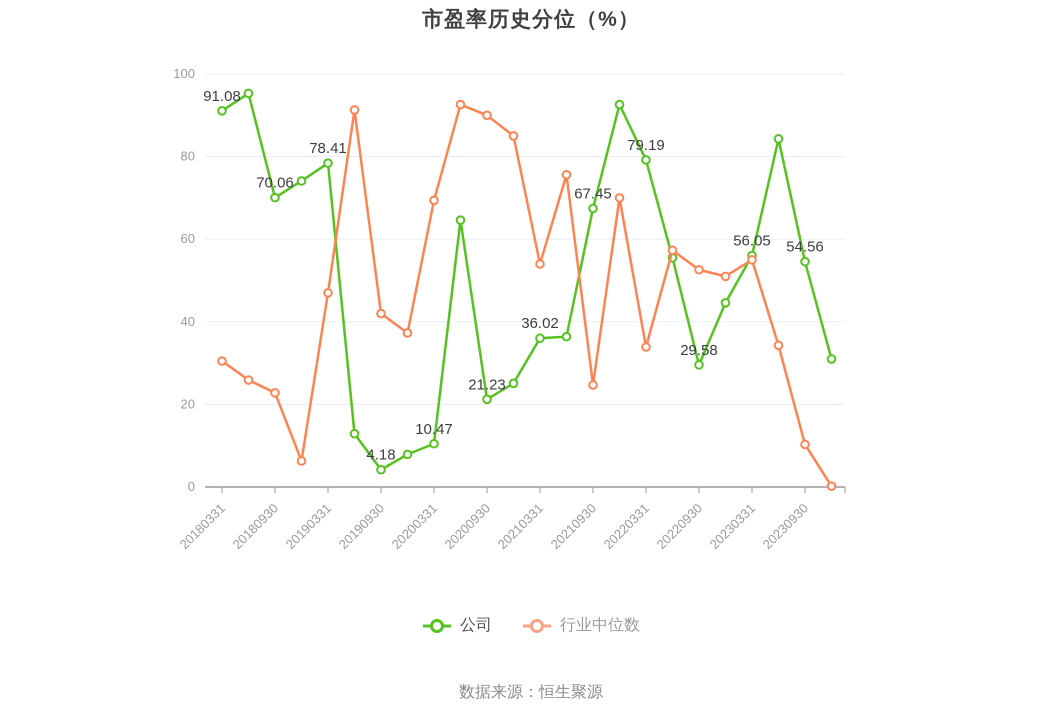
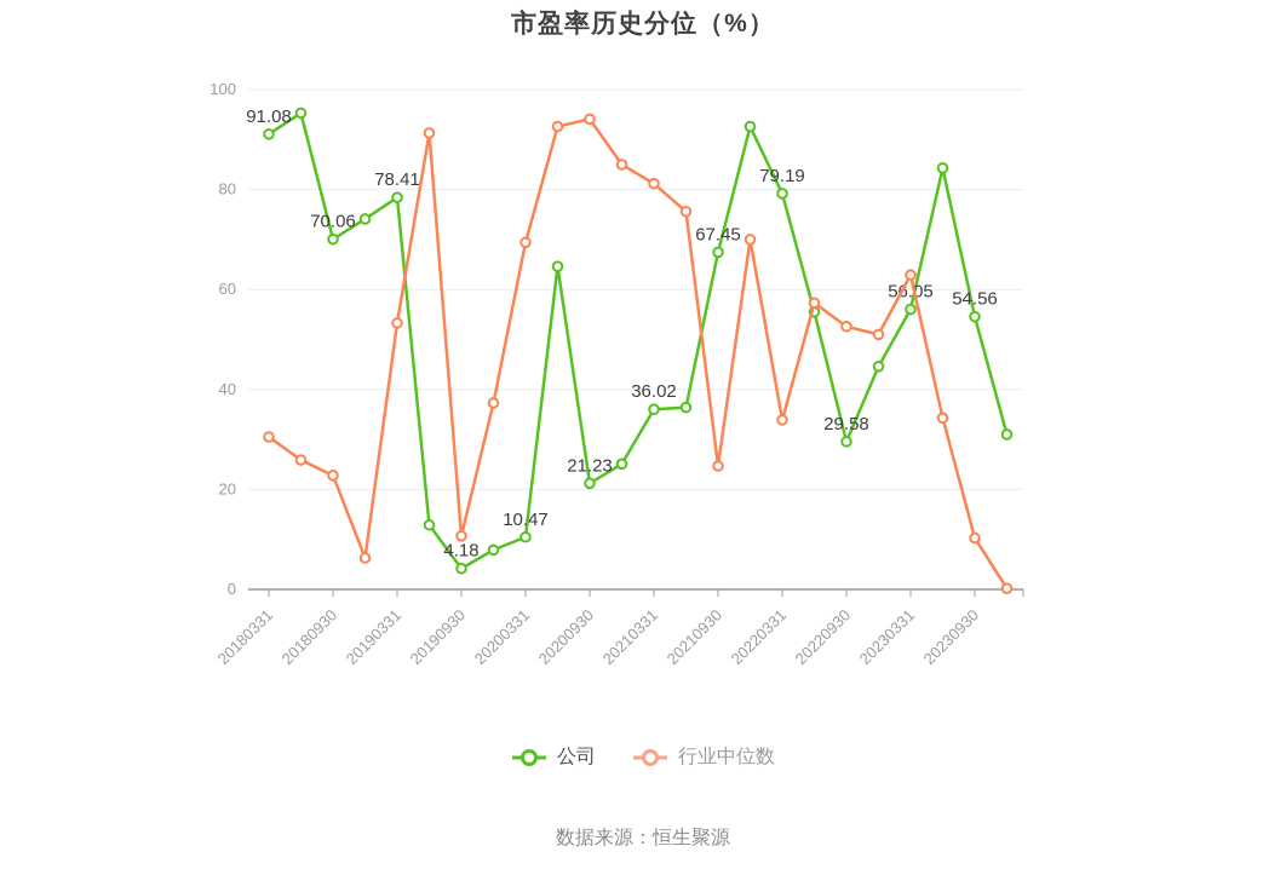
行业中位数/20190331: 47 -> 53
行业中位数/20190930: 42 -> 11
行业中位数/20200930: 90 -> 94
行业中位数/20210331: 54 -> 81
行业中位数/20230331: 55 -> 63
